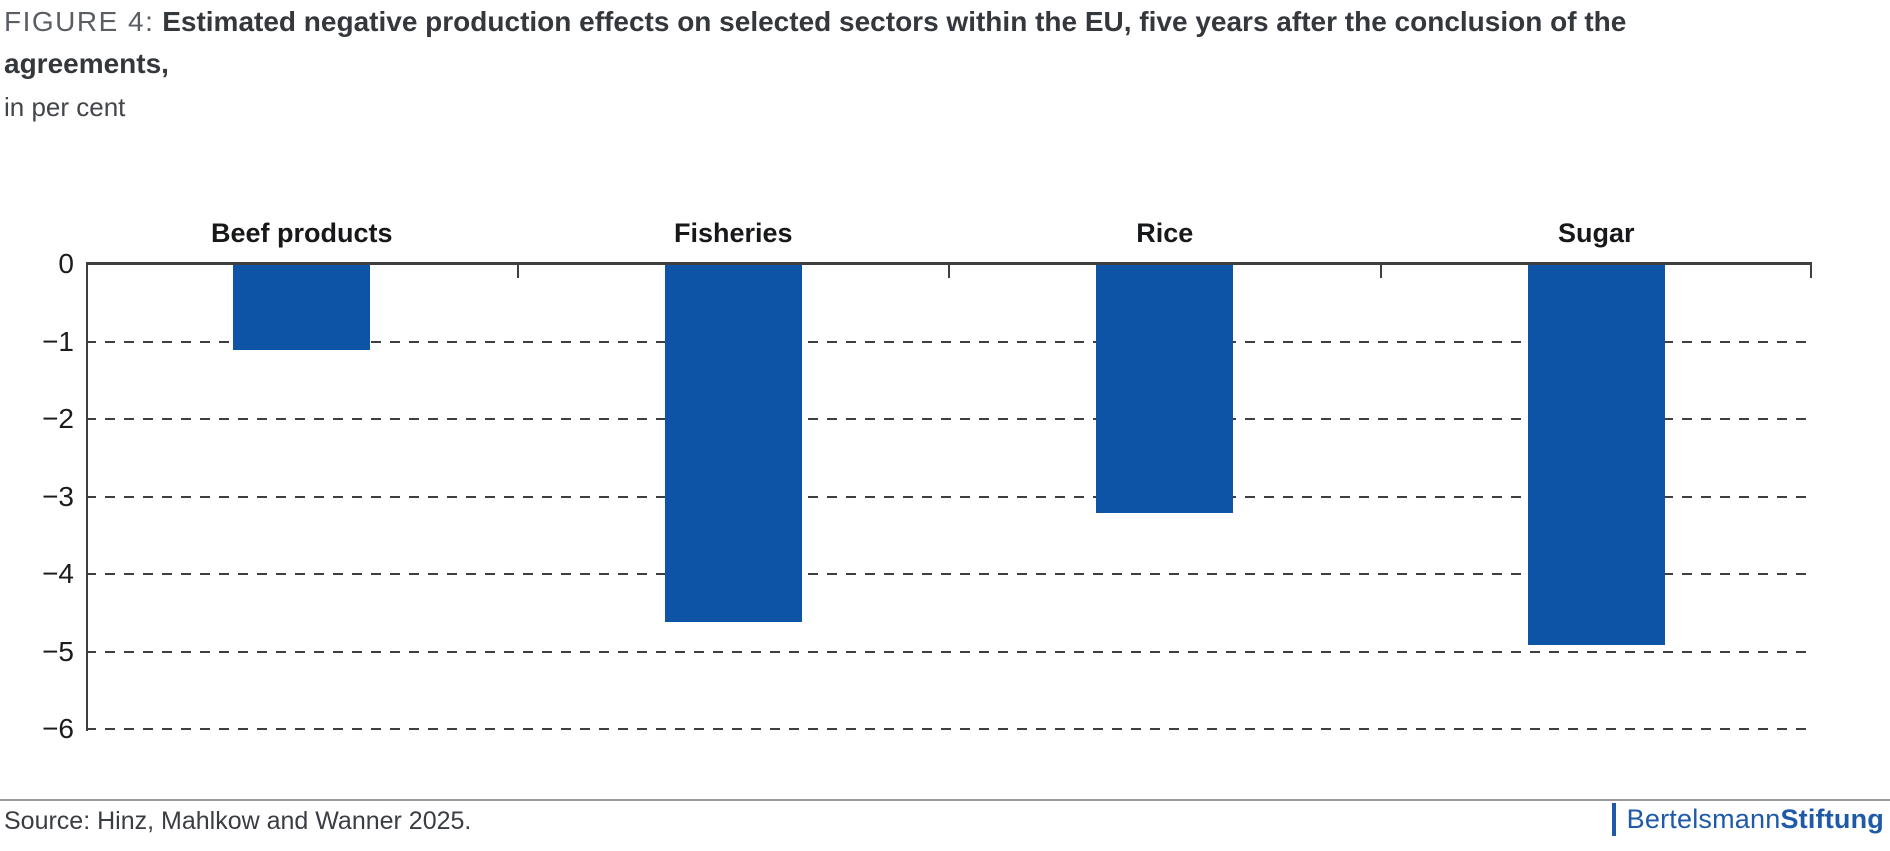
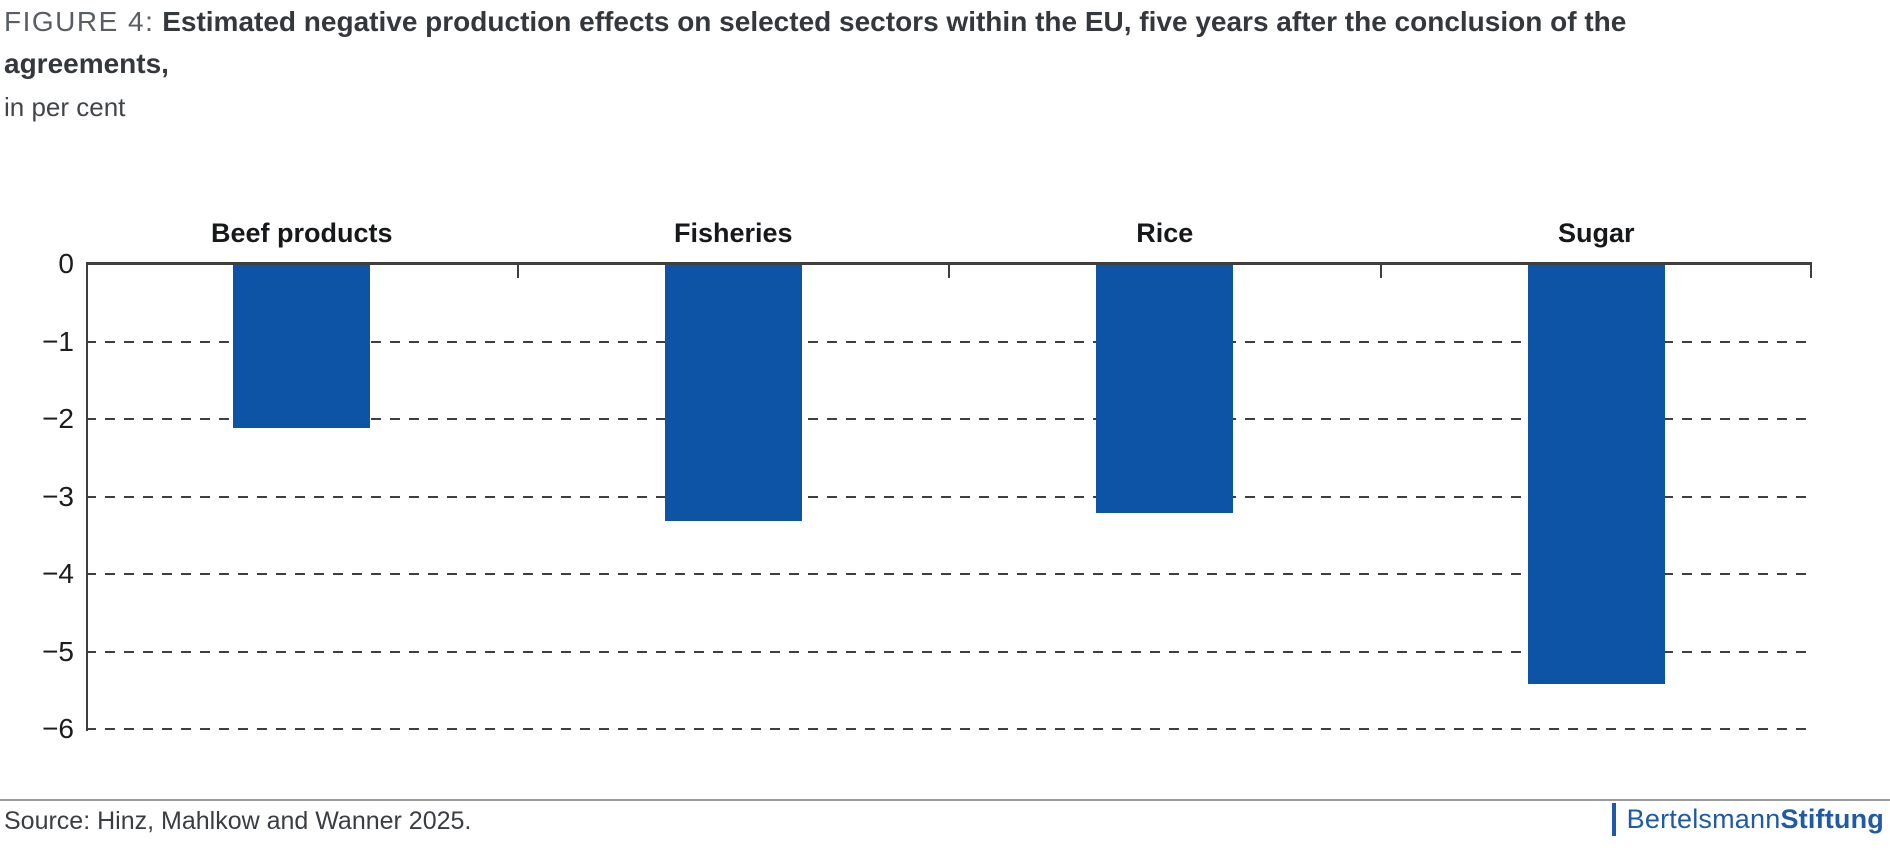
Beef products: -1.1 -> -2.1
Fisheries: -4.6 -> -3.3
Sugar: -4.9 -> -5.4
